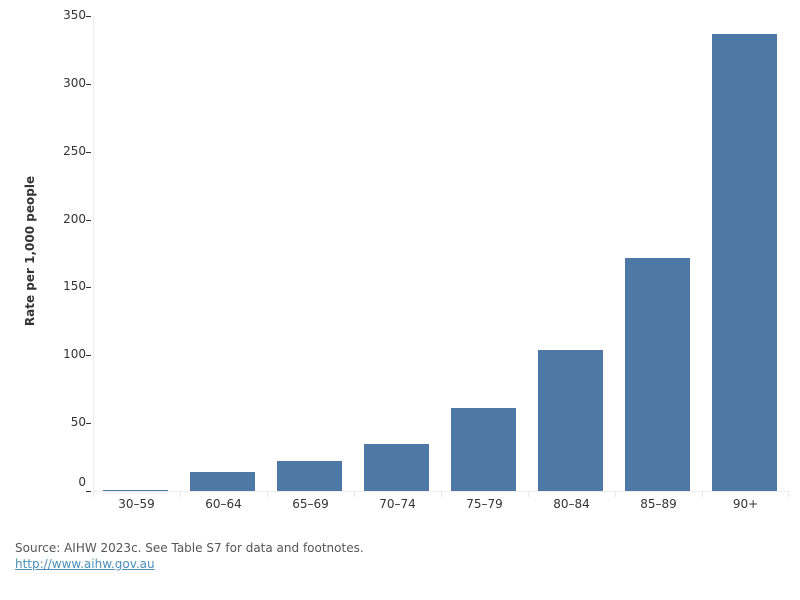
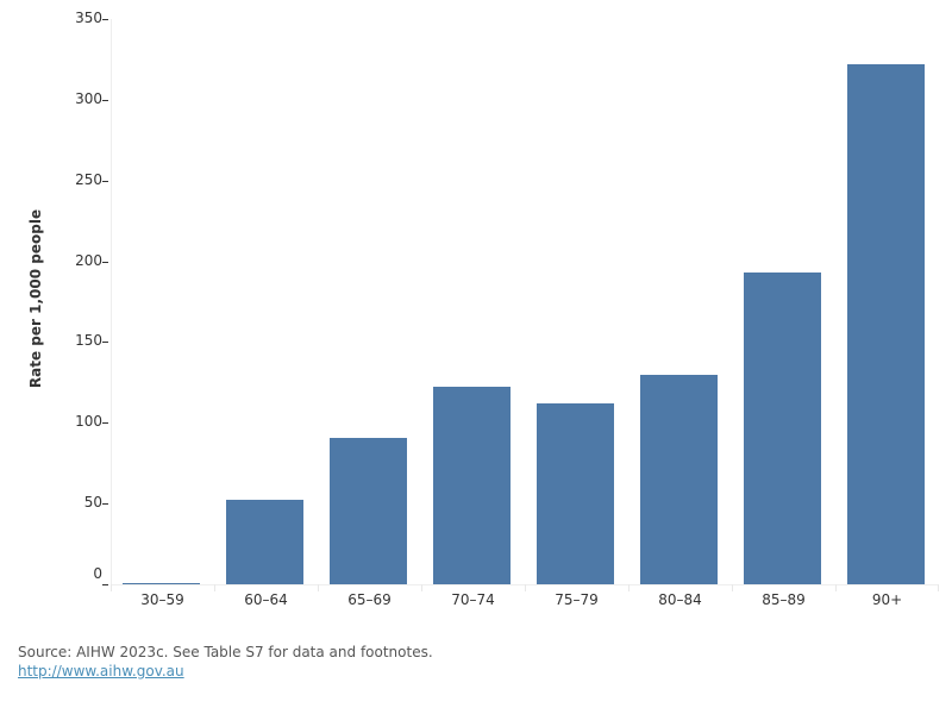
60–64: 14 -> 52
65–69: 22 -> 91
70–74: 35 -> 122
75–79: 61 -> 112
80–84: 104 -> 130
85–89: 172 -> 193
90+: 337 -> 322
